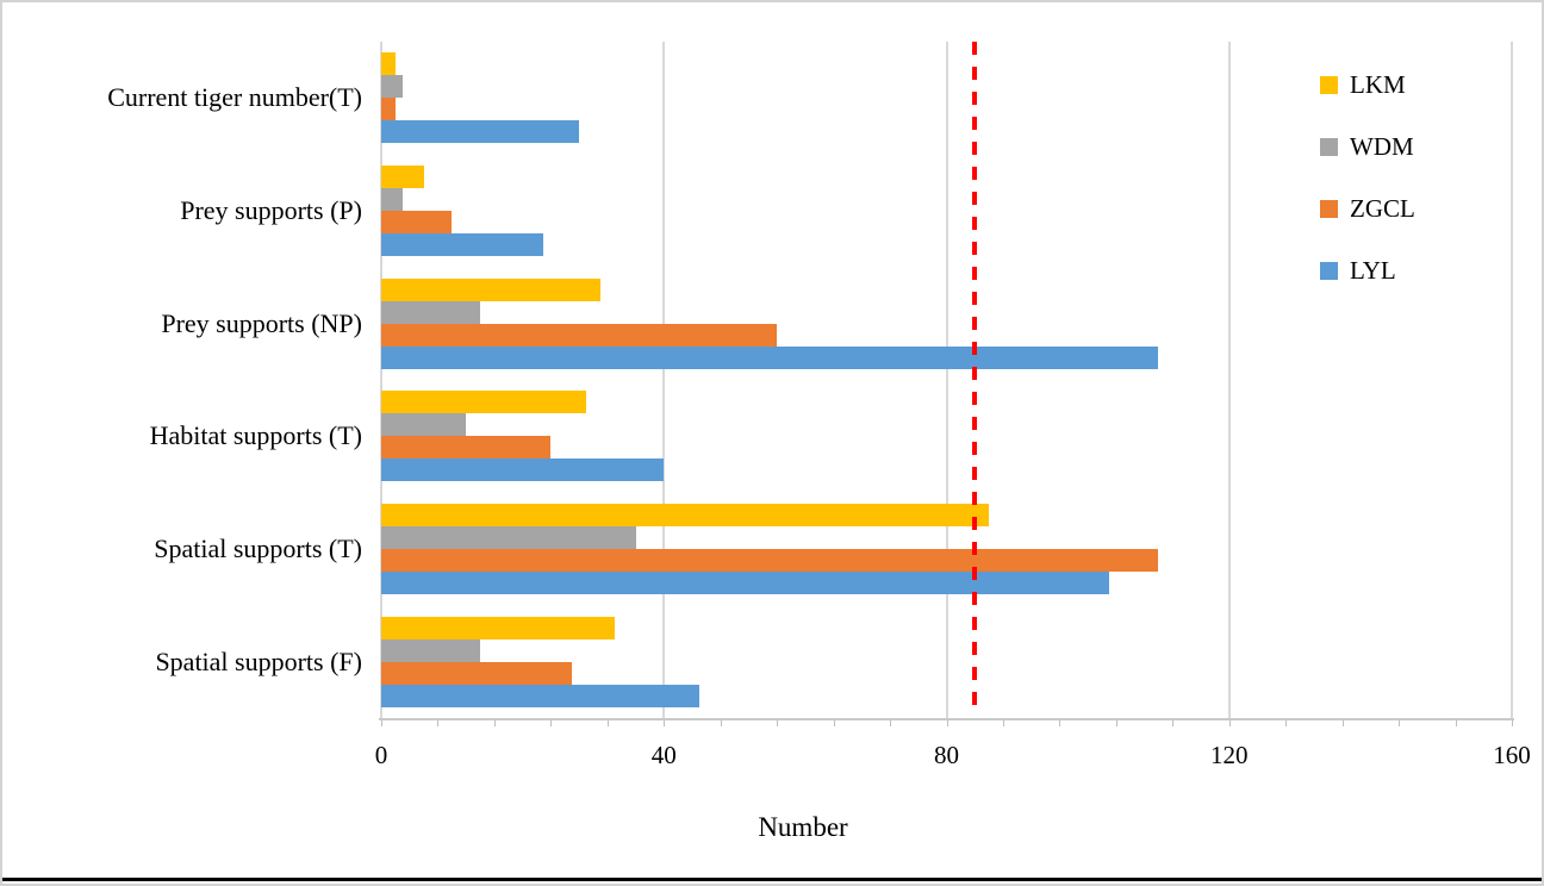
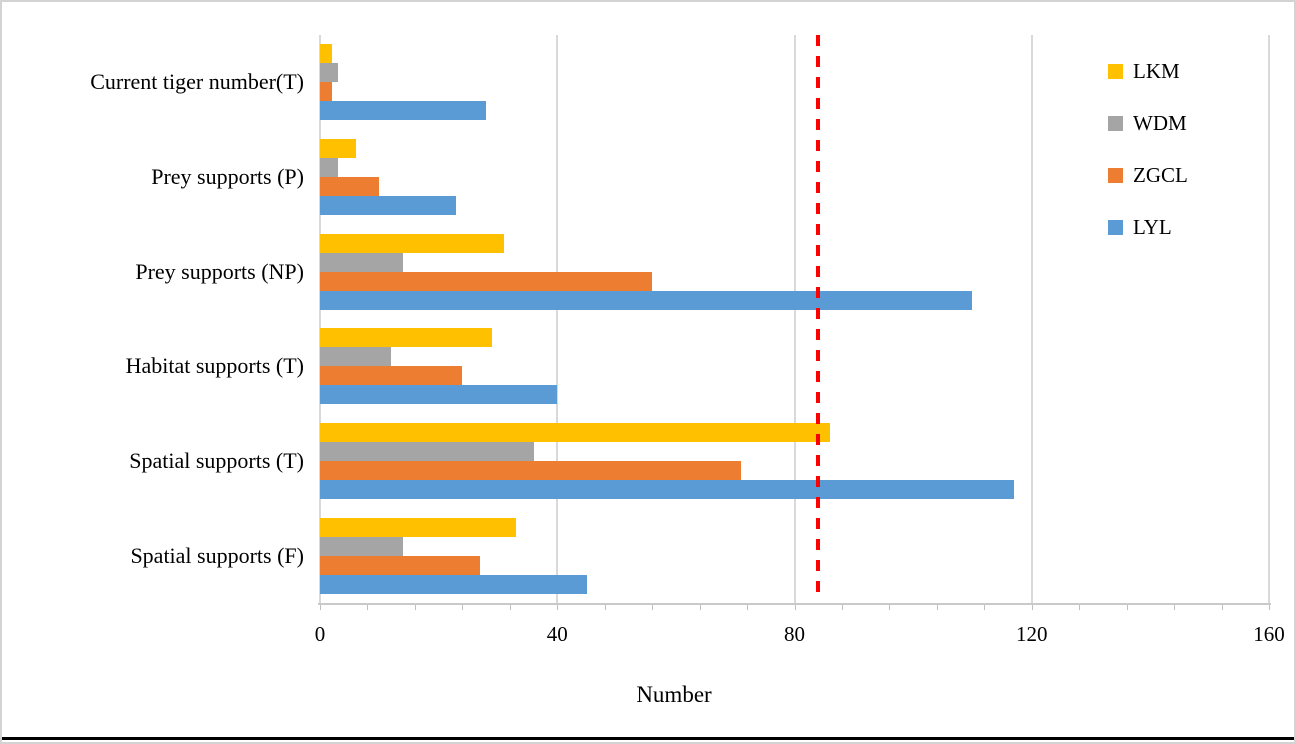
ZGCL/Spatial supports (T): 110 -> 71
LYL/Spatial supports (T): 103 -> 117
